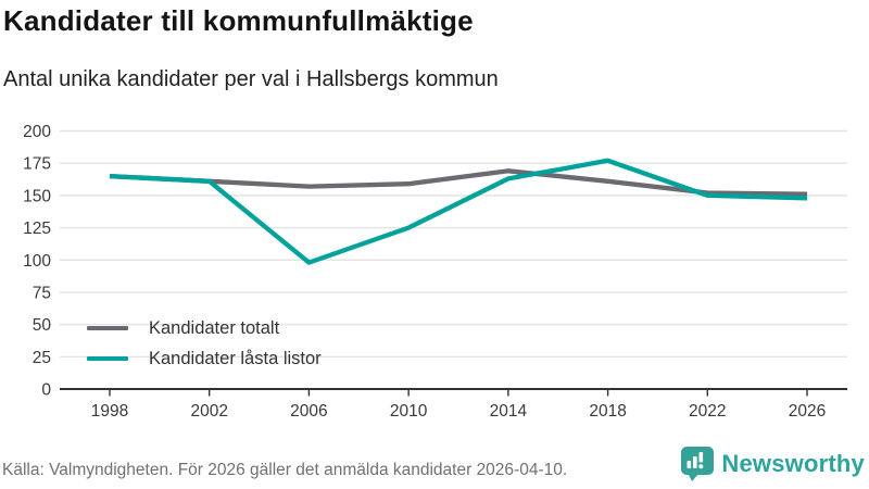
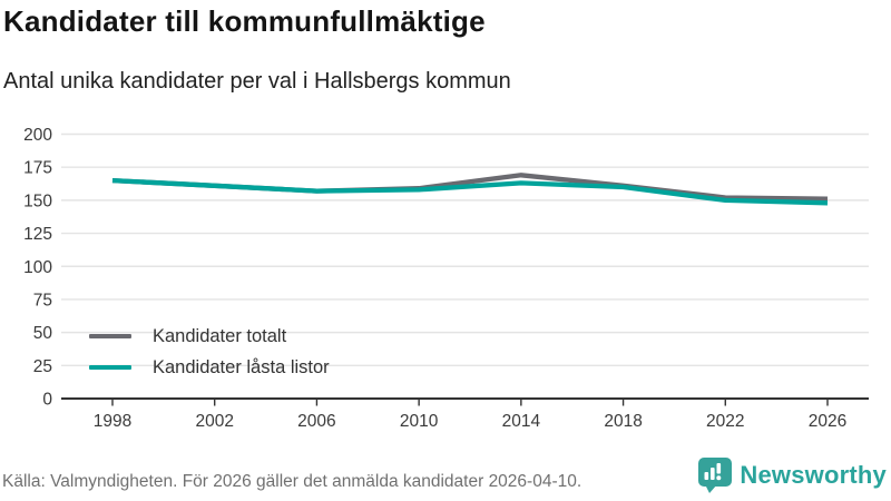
Kandidater låsta listor/2006: 98 -> 157
Kandidater låsta listor/2010: 125 -> 158
Kandidater låsta listor/2018: 177 -> 160
